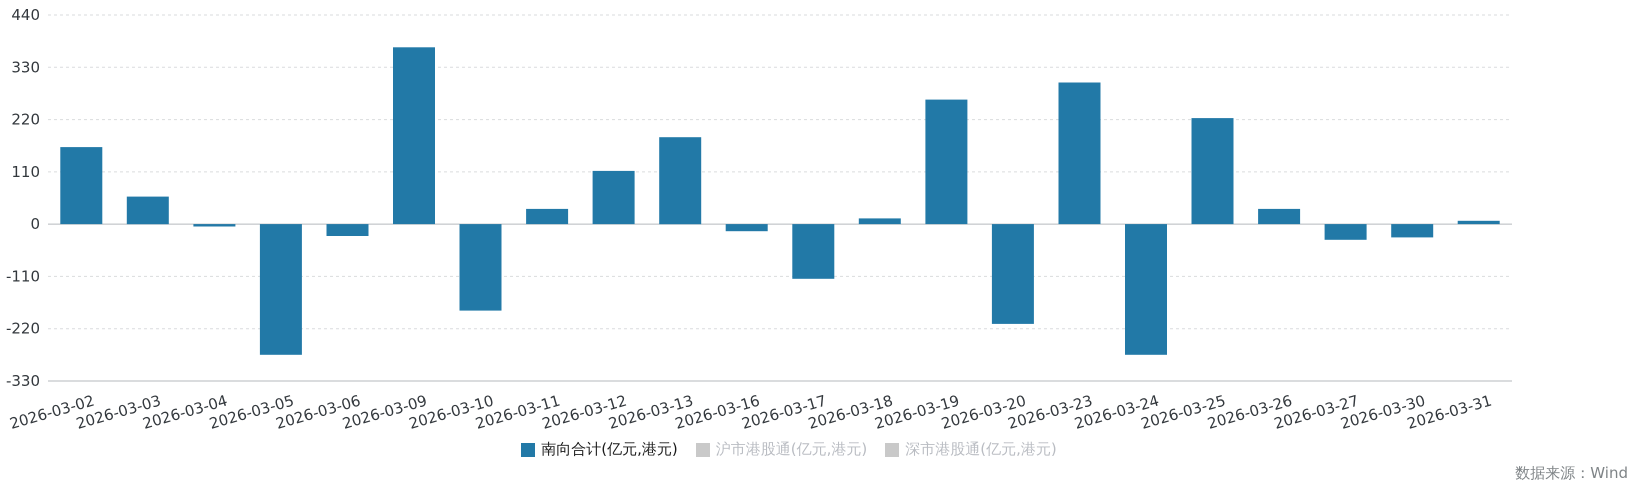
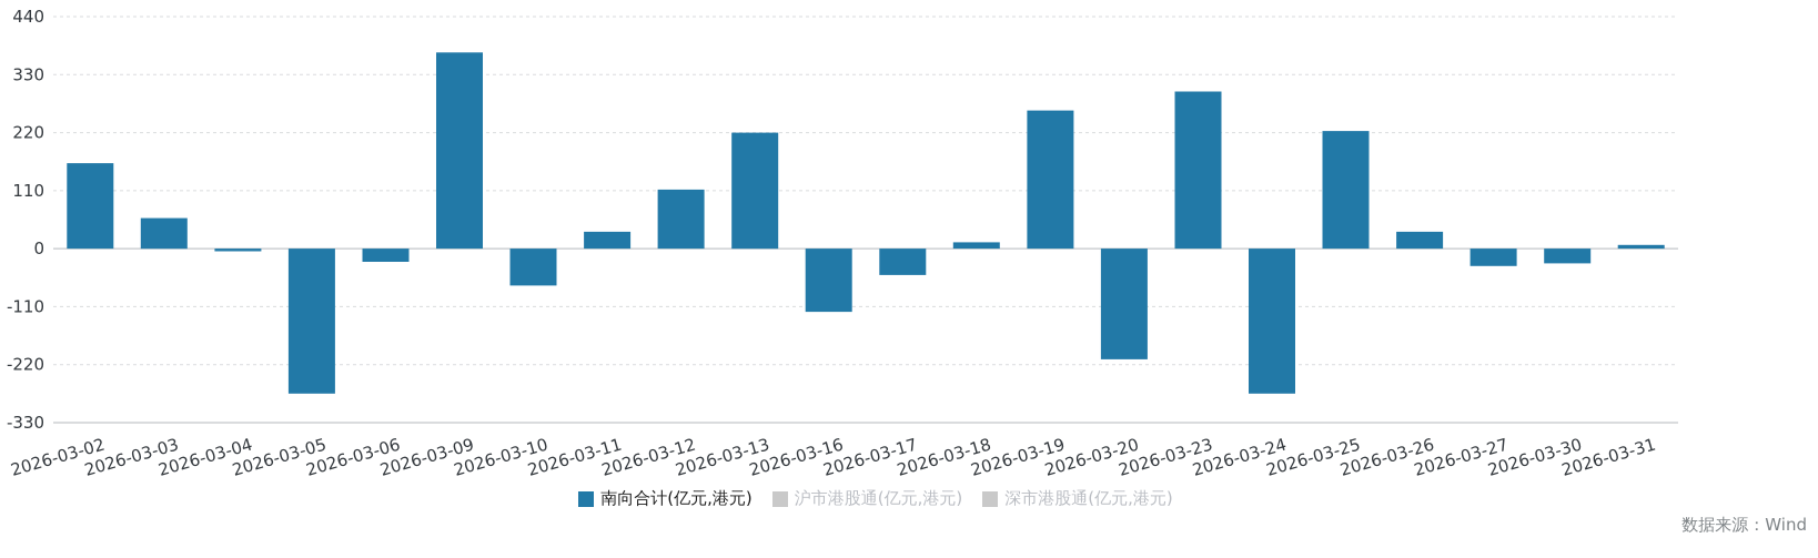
2026-03-10: -180 -> -70
2026-03-13: 180 -> 220
2026-03-16: -20 -> -120
2026-03-17: -120 -> -50
